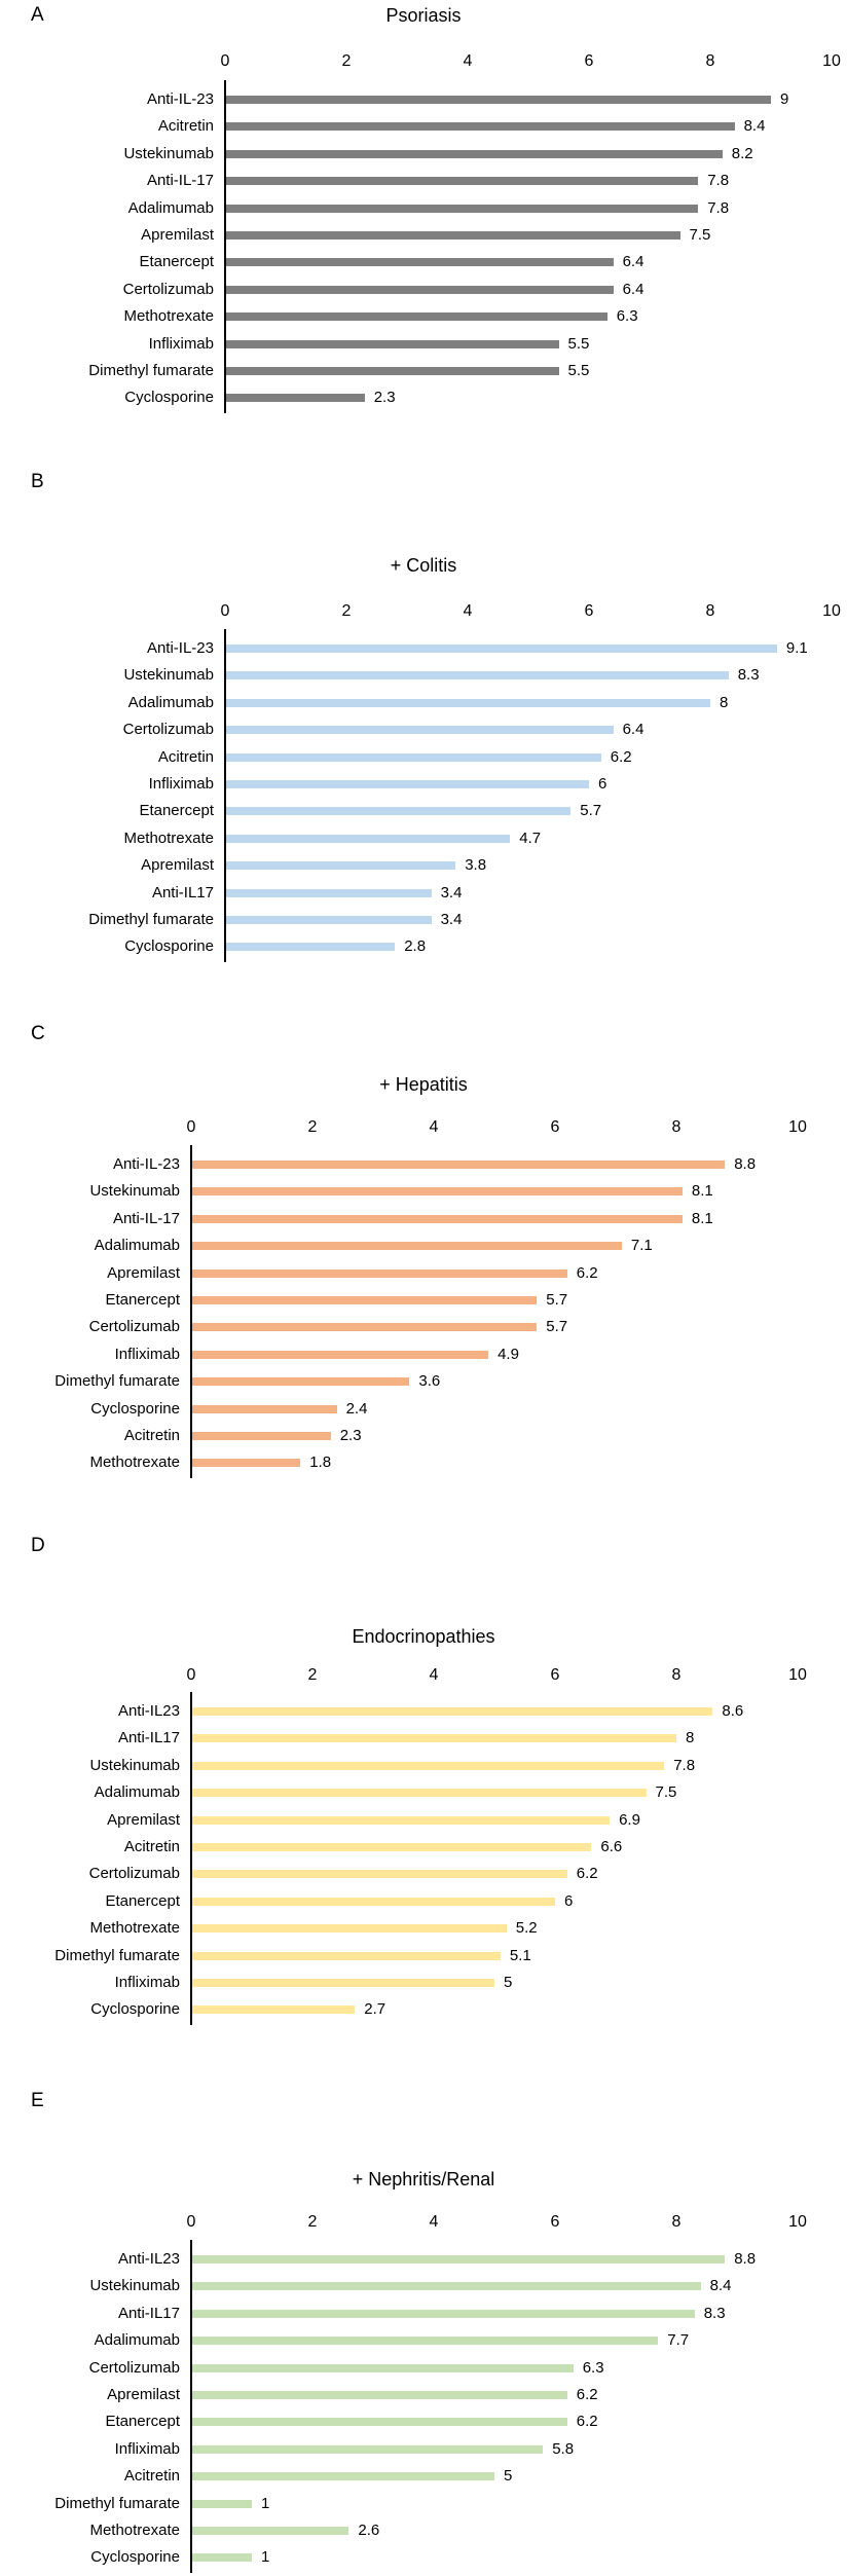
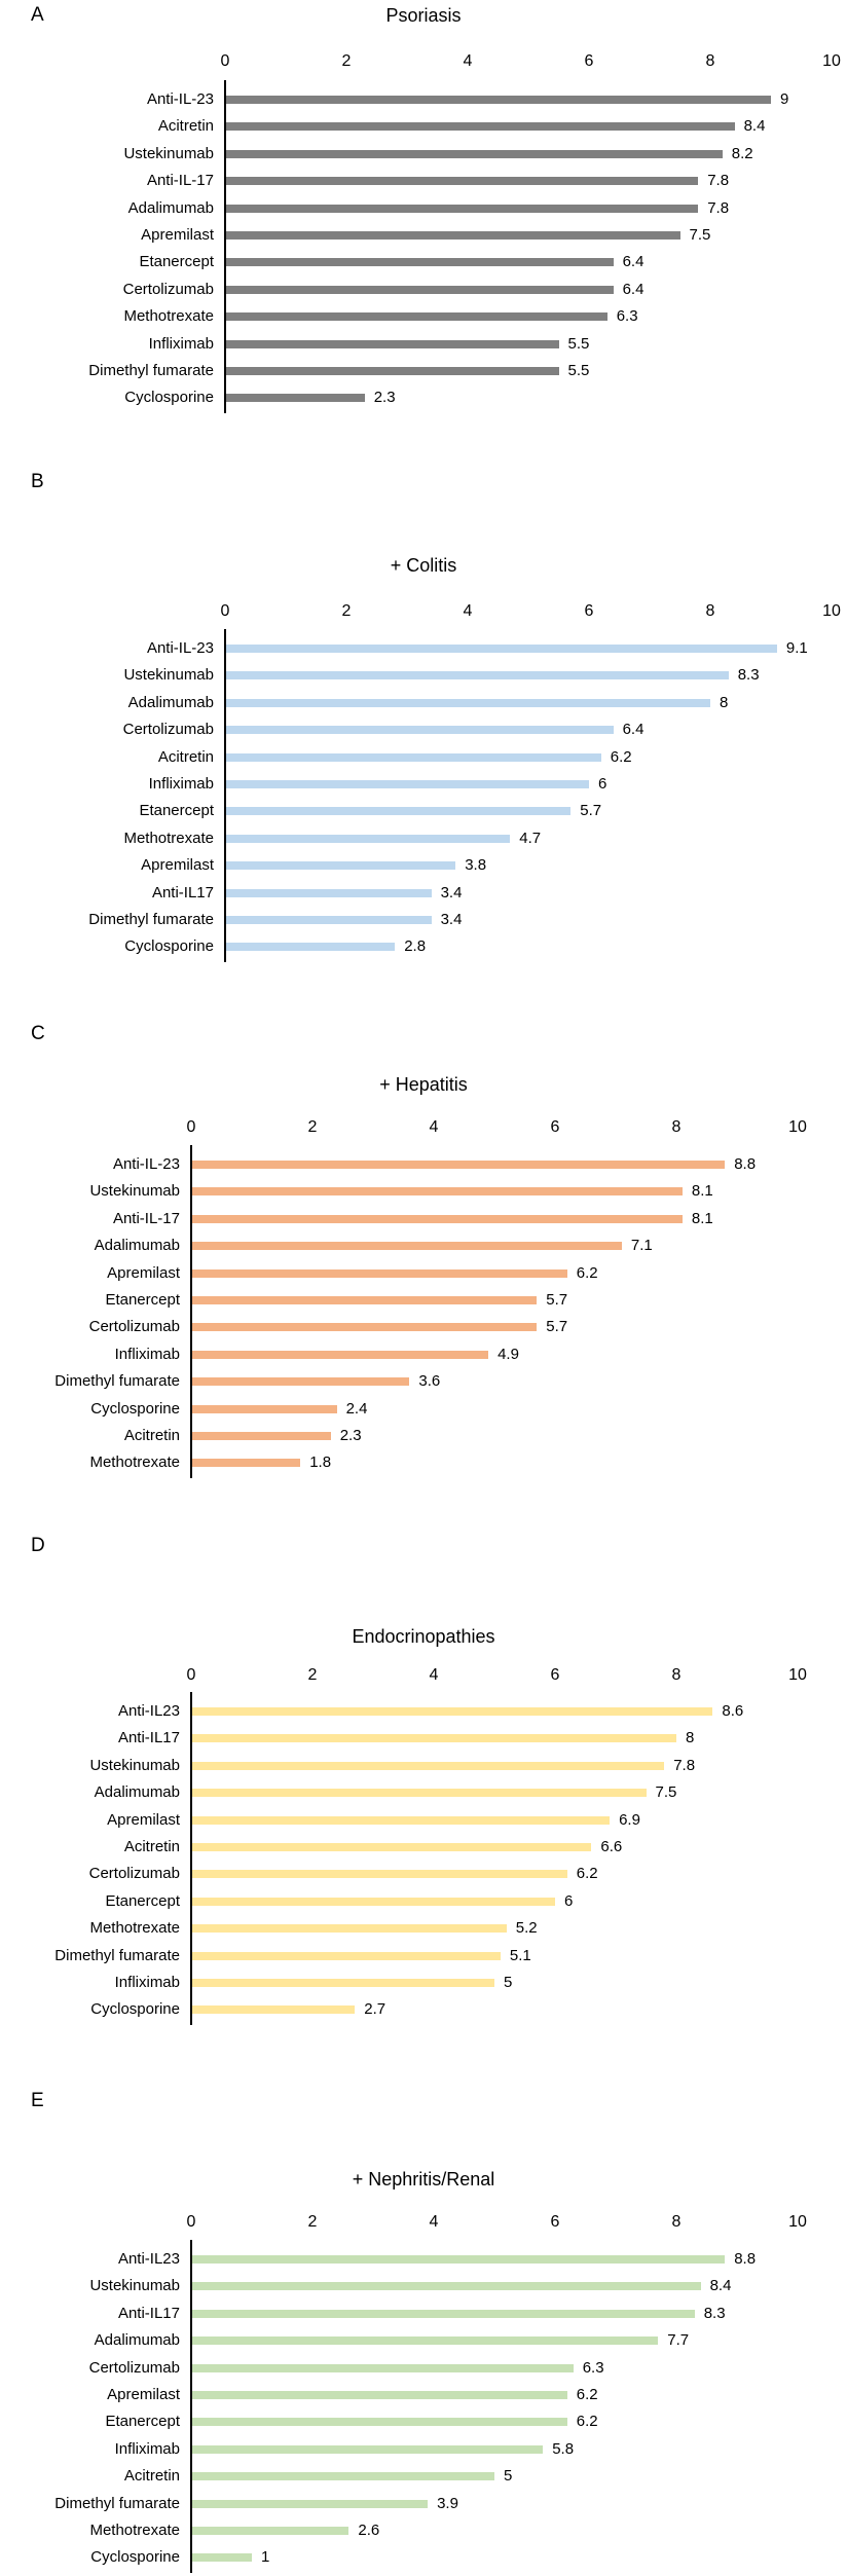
+ Nephritis/Renal/Dimethyl fumarate: 1 -> 3.9
